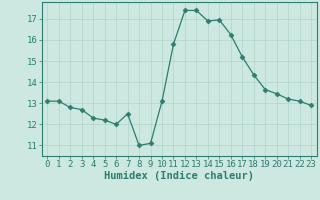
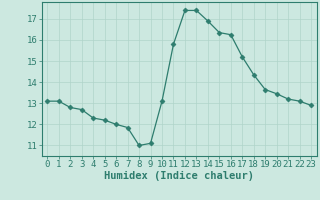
7: 12.50 -> 11.85
15: 16.95 -> 16.35
